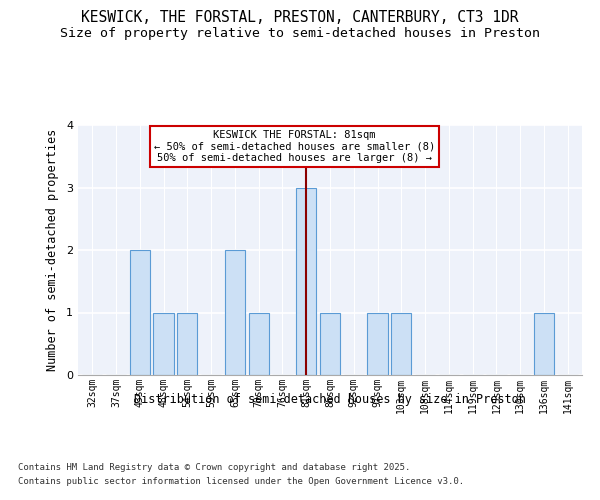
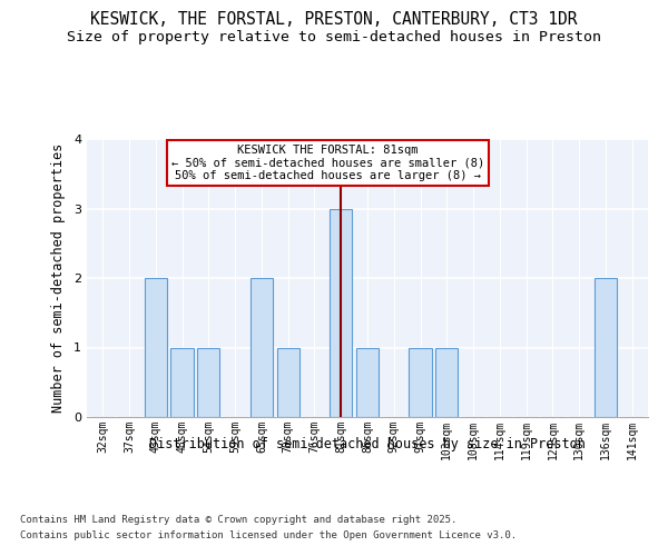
136sqm: 1 -> 2
